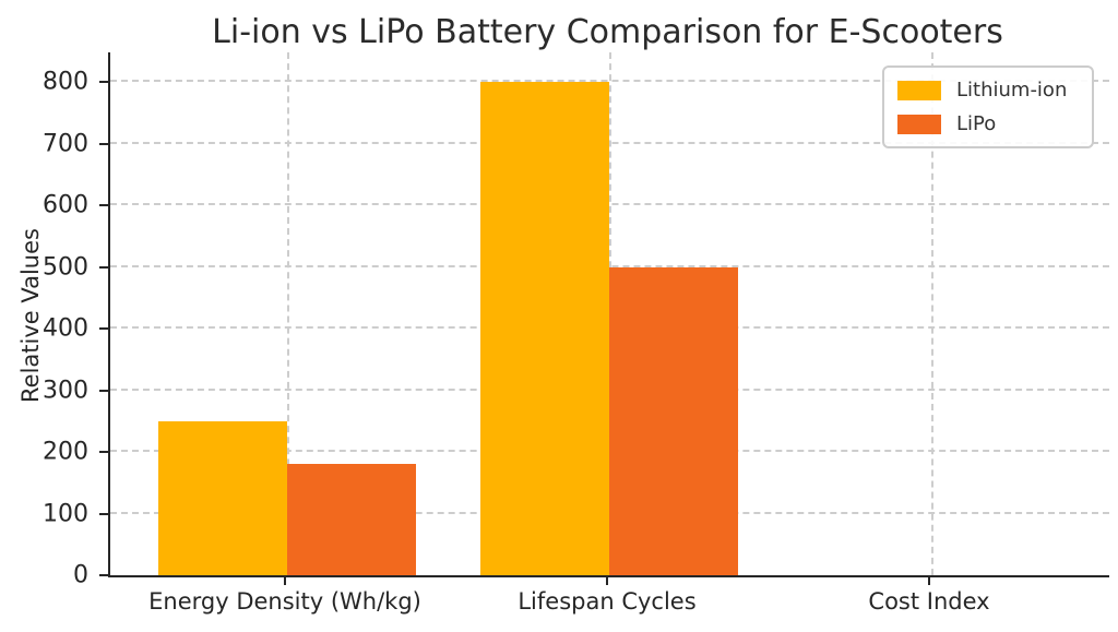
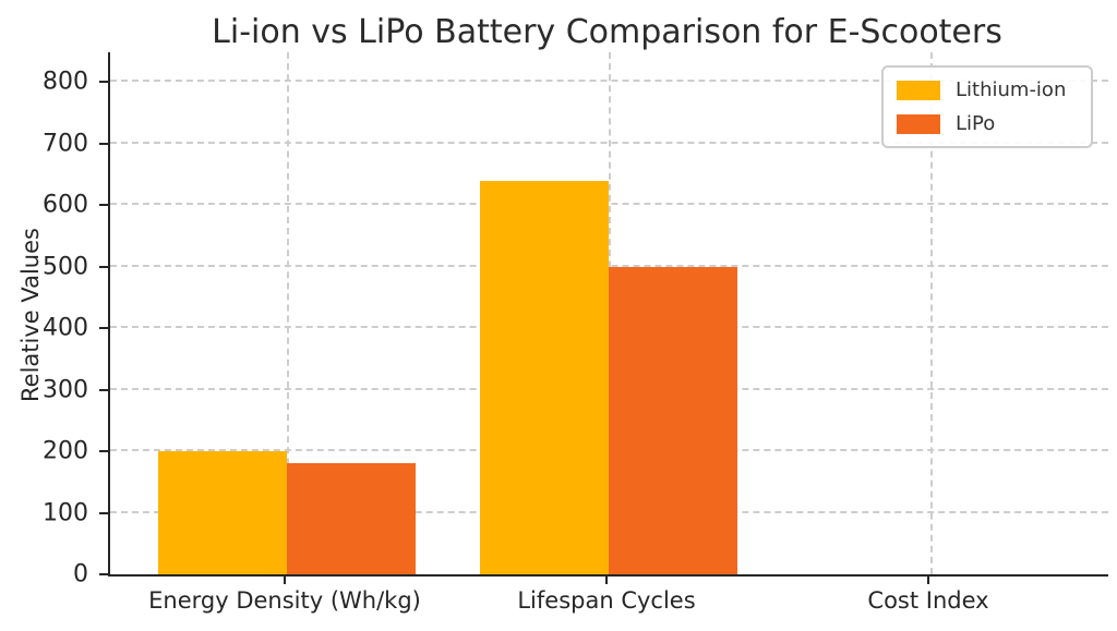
Lithium-ion/Energy Density (Wh/kg): 250 -> 200
Lithium-ion/Lifespan Cycles: 800 -> 640
